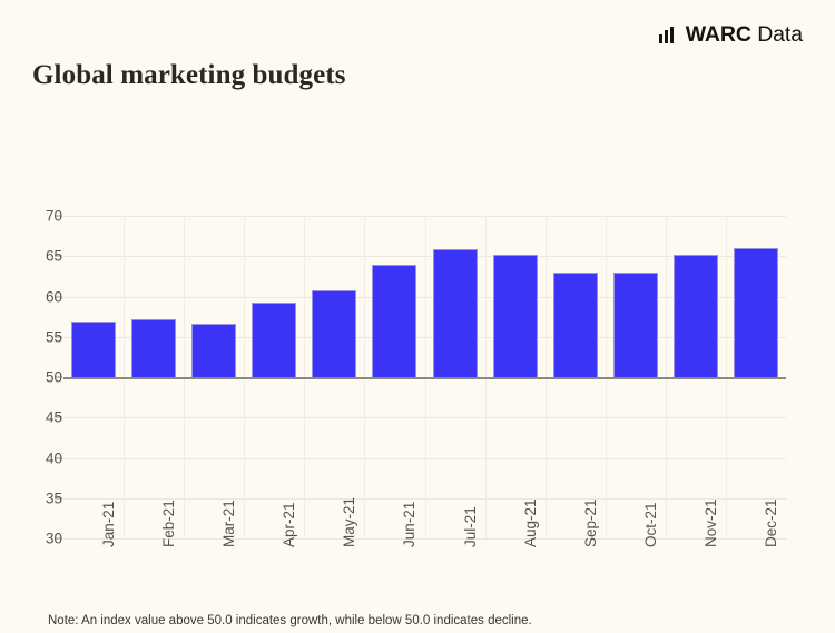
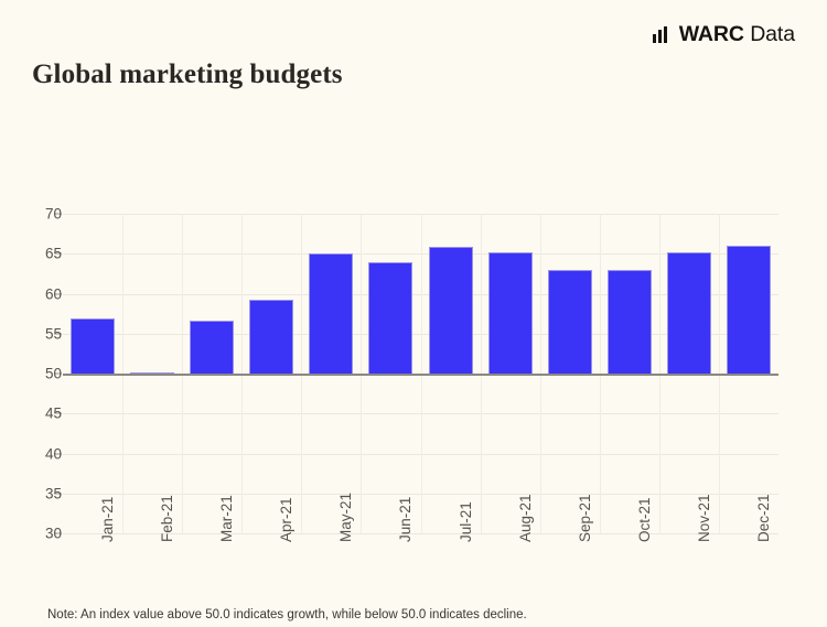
Feb-21: 57 -> 45
May-21: 61 -> 65
